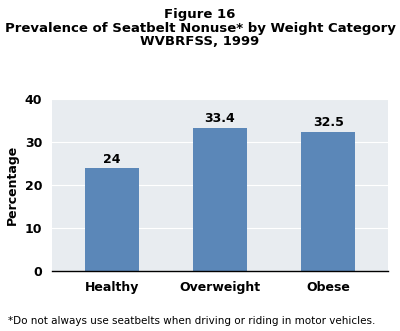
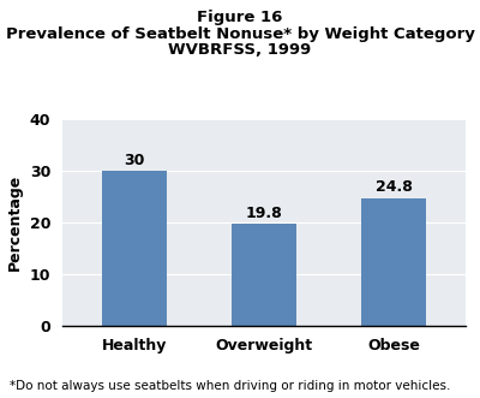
Healthy: 24 -> 30
Overweight: 33.4 -> 19.8
Obese: 32.5 -> 24.8
